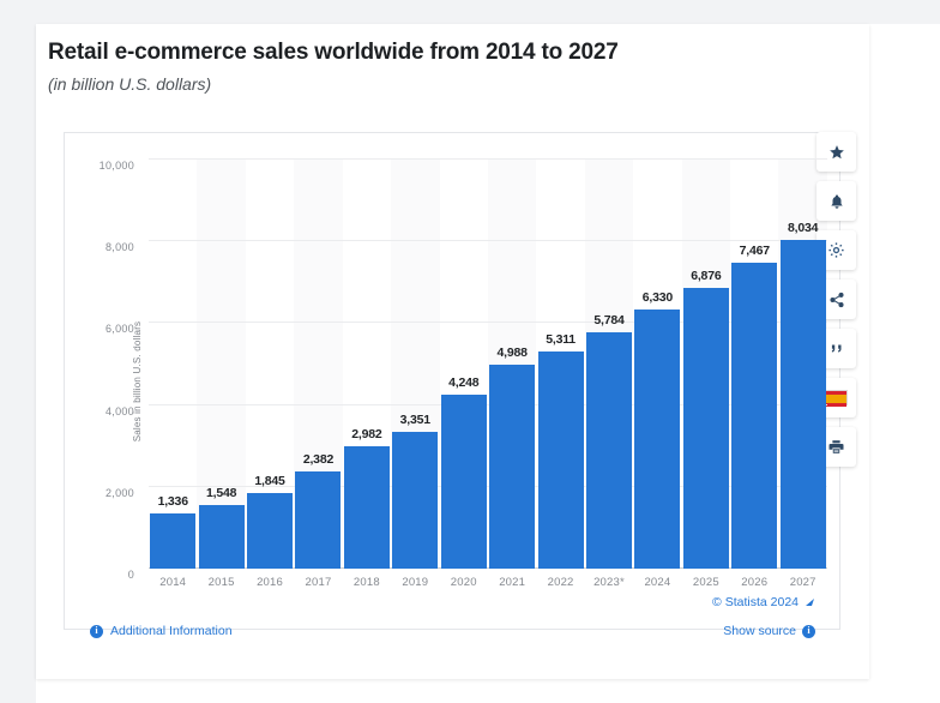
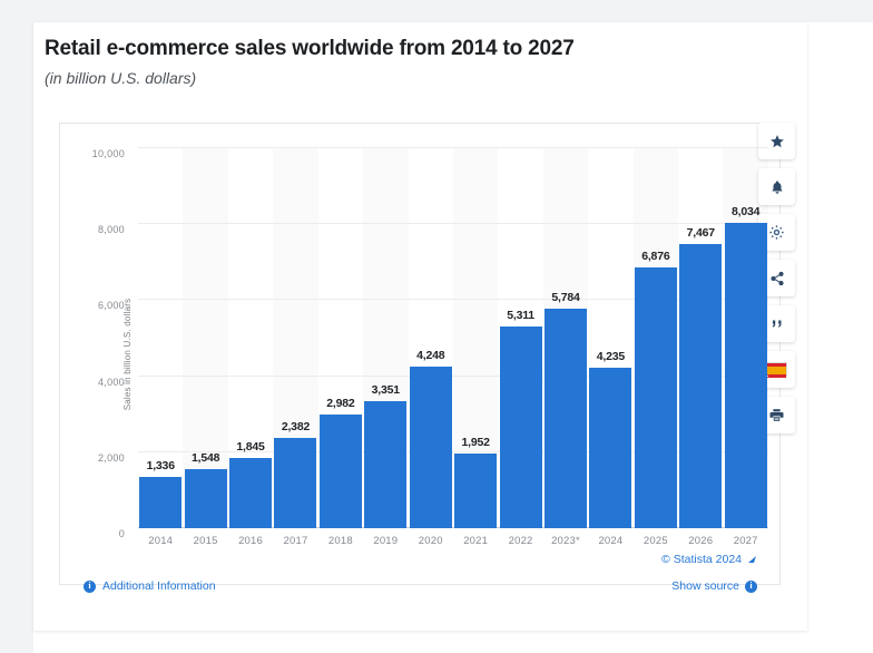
2021: 4,988 -> 1,952
2024: 6,330 -> 4,235
